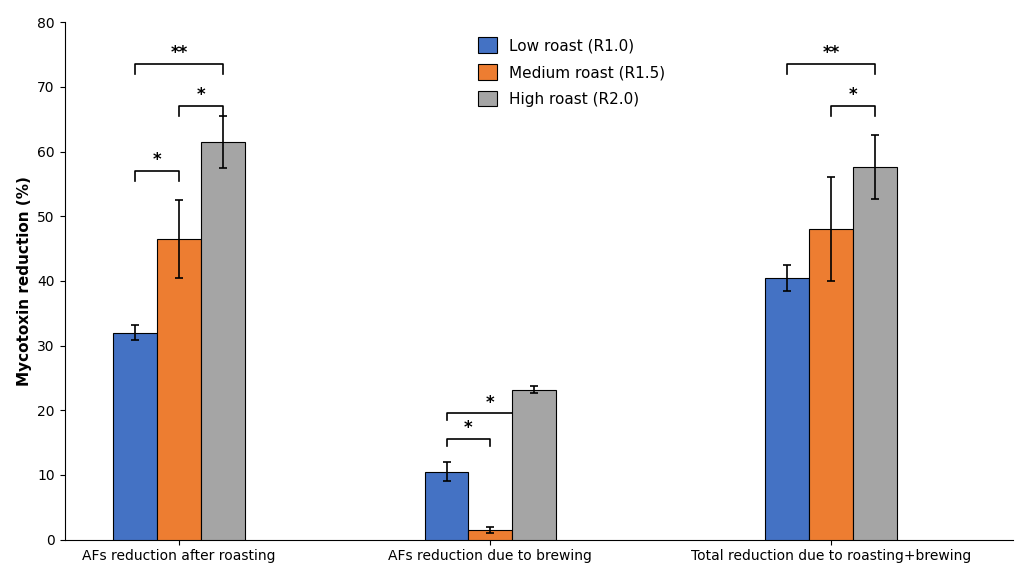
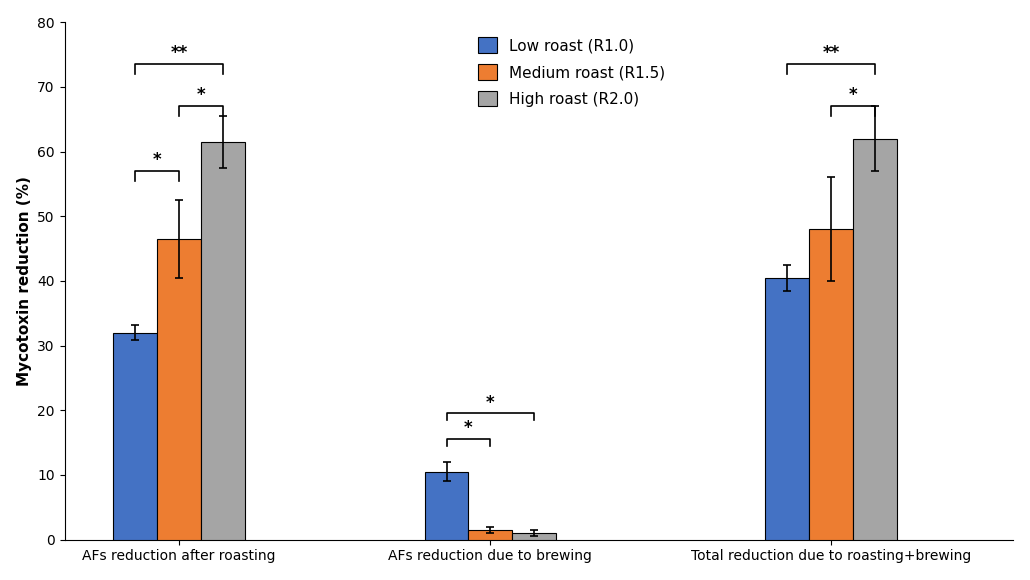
High roast (R2.0)/AFs reduction due to brewing: 23.2 -> 1.0
High roast (R2.0)/Total reduction due to roasting+brewing: 57.6 -> 62.0
